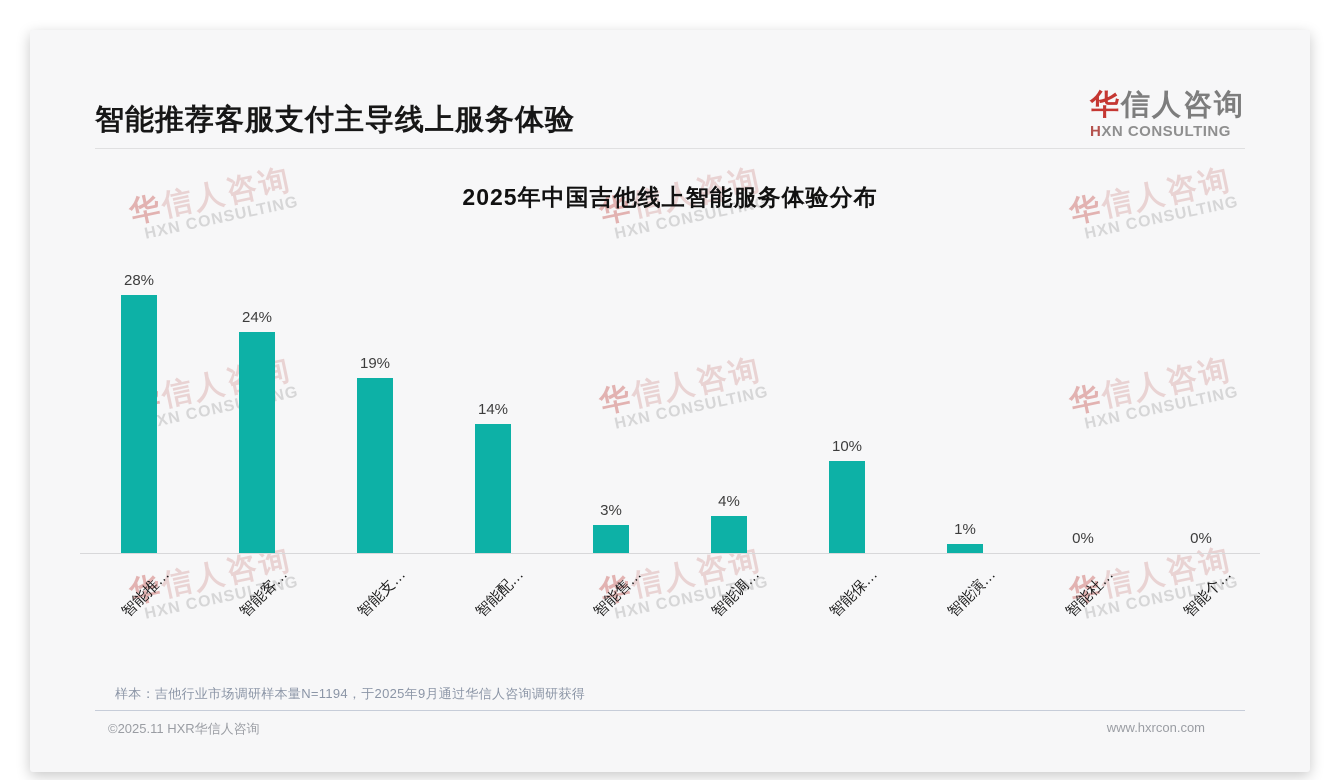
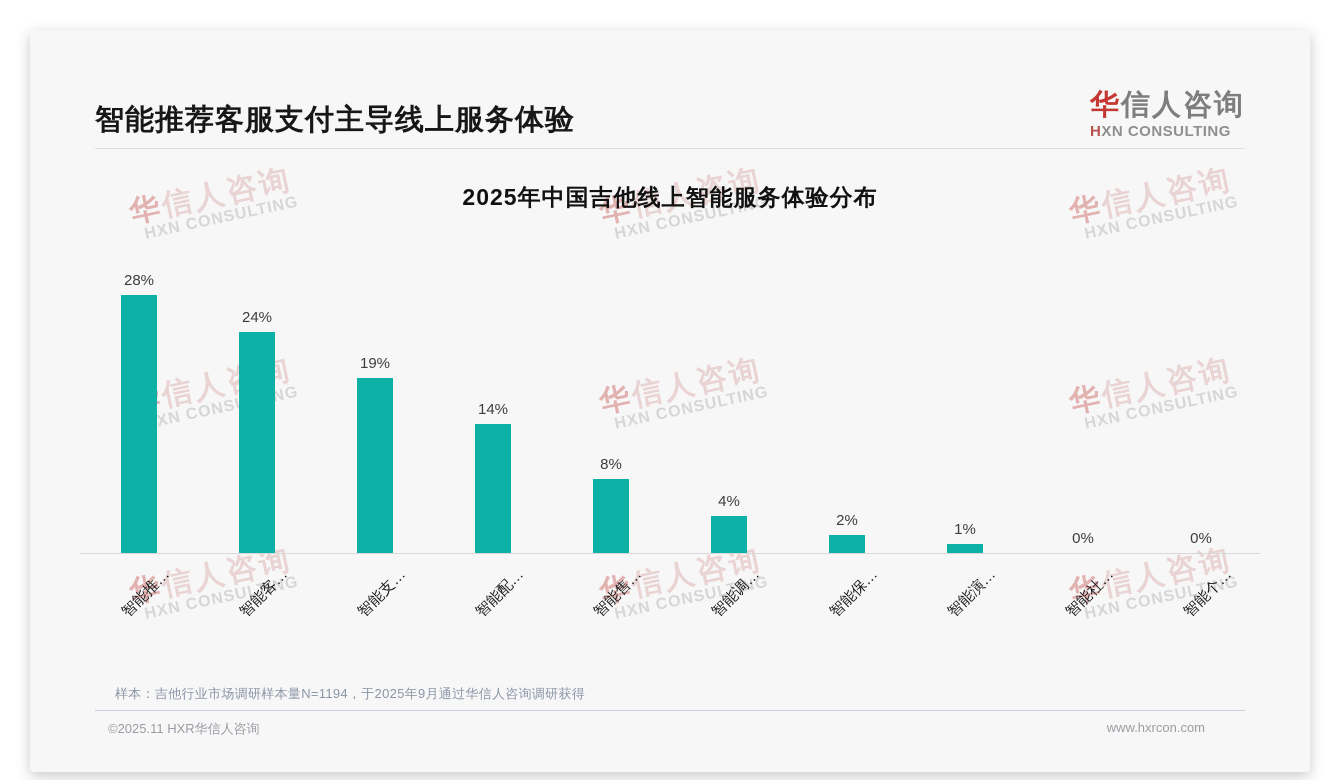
智能售…: 3% -> 8%
智能保…: 10% -> 2%
